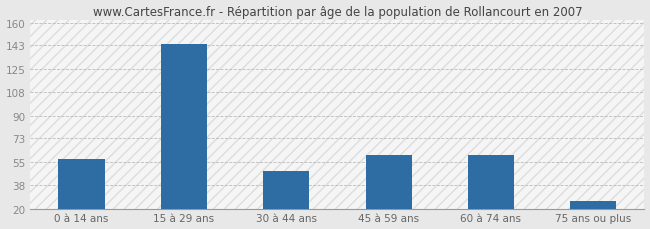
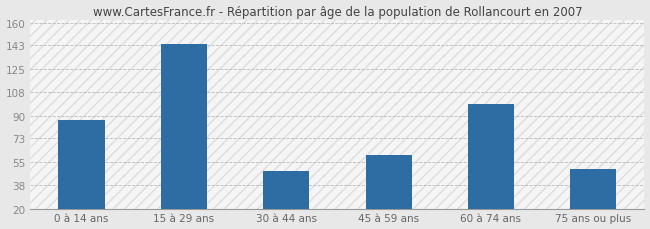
0 à 14 ans: 57 -> 87
60 à 74 ans: 60 -> 99
75 ans ou plus: 26 -> 50
